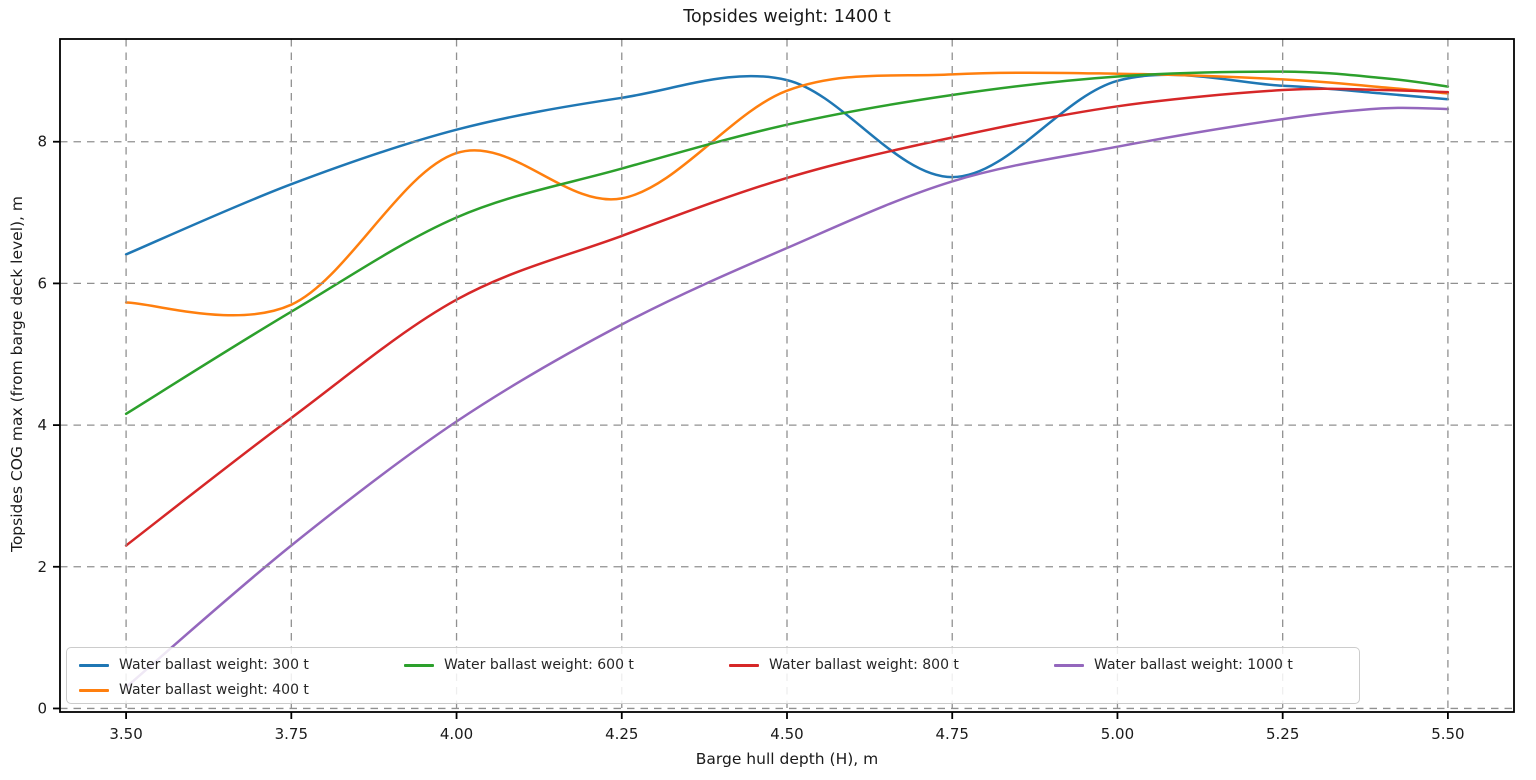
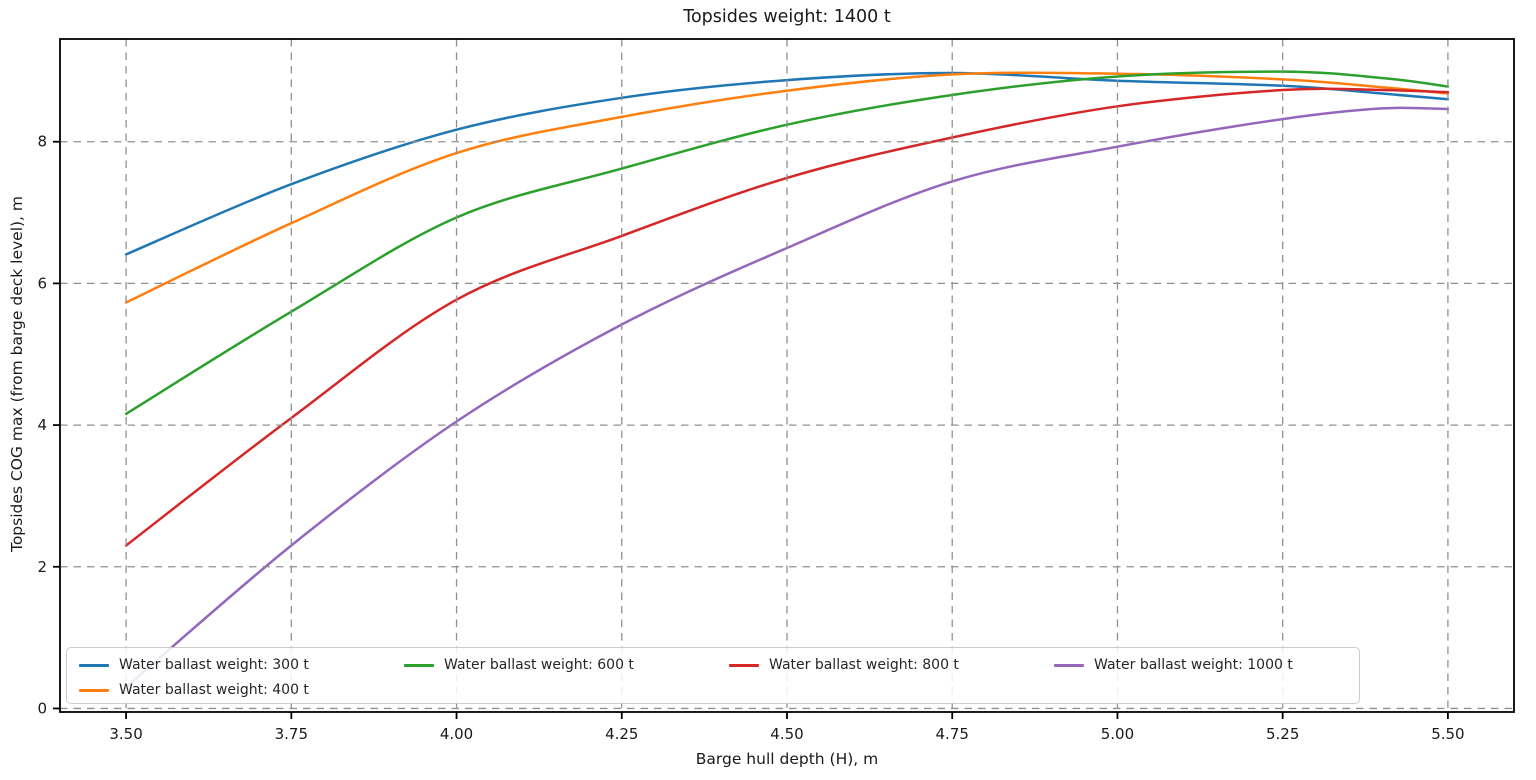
Water ballast weight: 400 t/3.75: 5,7 -> 6,8
Water ballast weight: 400 t/4.25: 7,2 -> 8,3
Water ballast weight: 300 t/4.75: 7,5 -> 9,0
